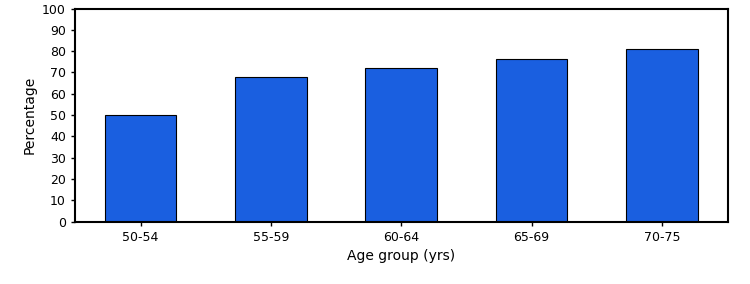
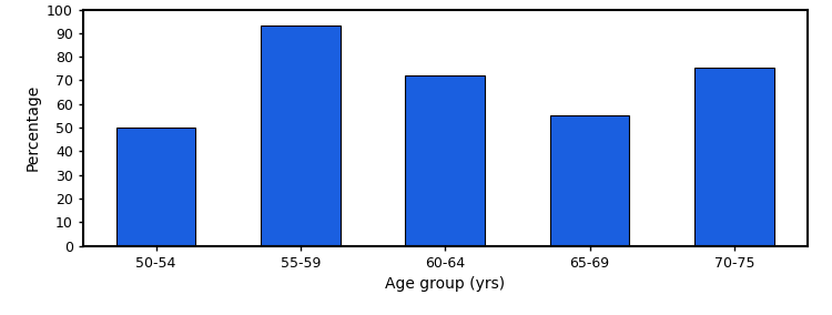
55-59: 67.8 -> 93.0
65-69: 76.3 -> 55.0
70-75: 81.0 -> 75.5
